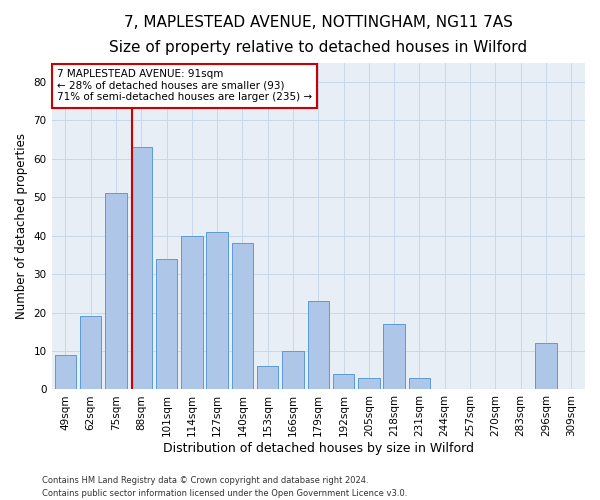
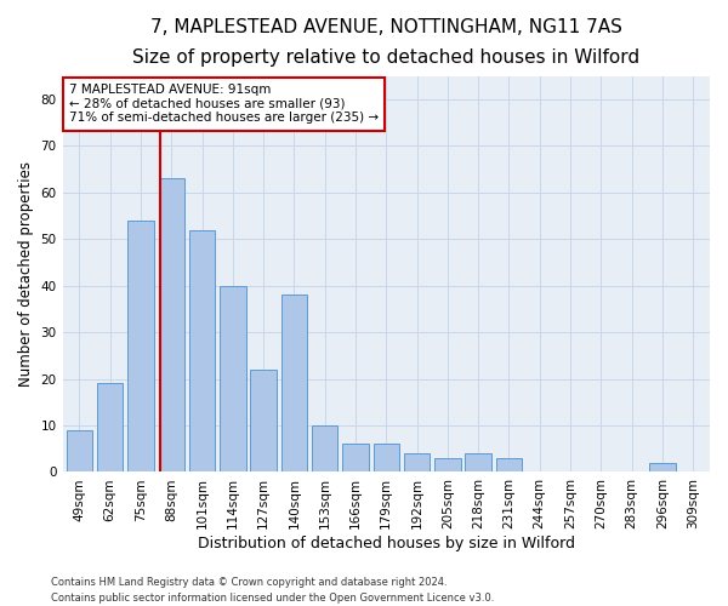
75sqm: 51 -> 54
101sqm: 34 -> 52
127sqm: 41 -> 22
153sqm: 6 -> 10
166sqm: 10 -> 6
179sqm: 23 -> 6
218sqm: 17 -> 4
296sqm: 12 -> 2
